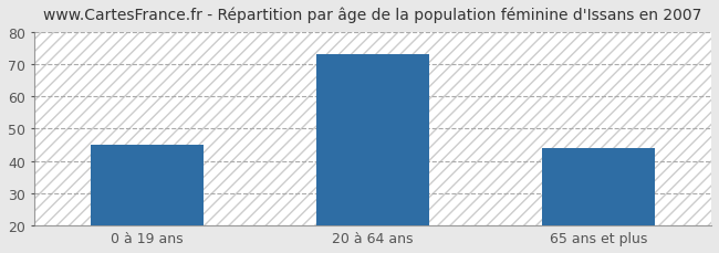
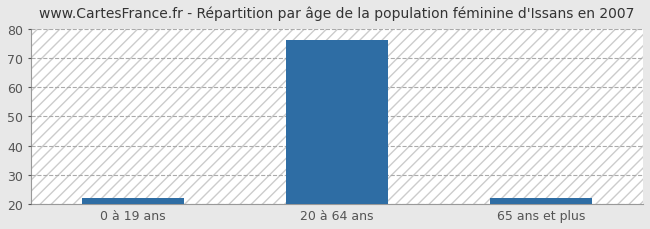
0 à 19 ans: 45 -> 22
20 à 64 ans: 73 -> 76
65 ans et plus: 44 -> 22
